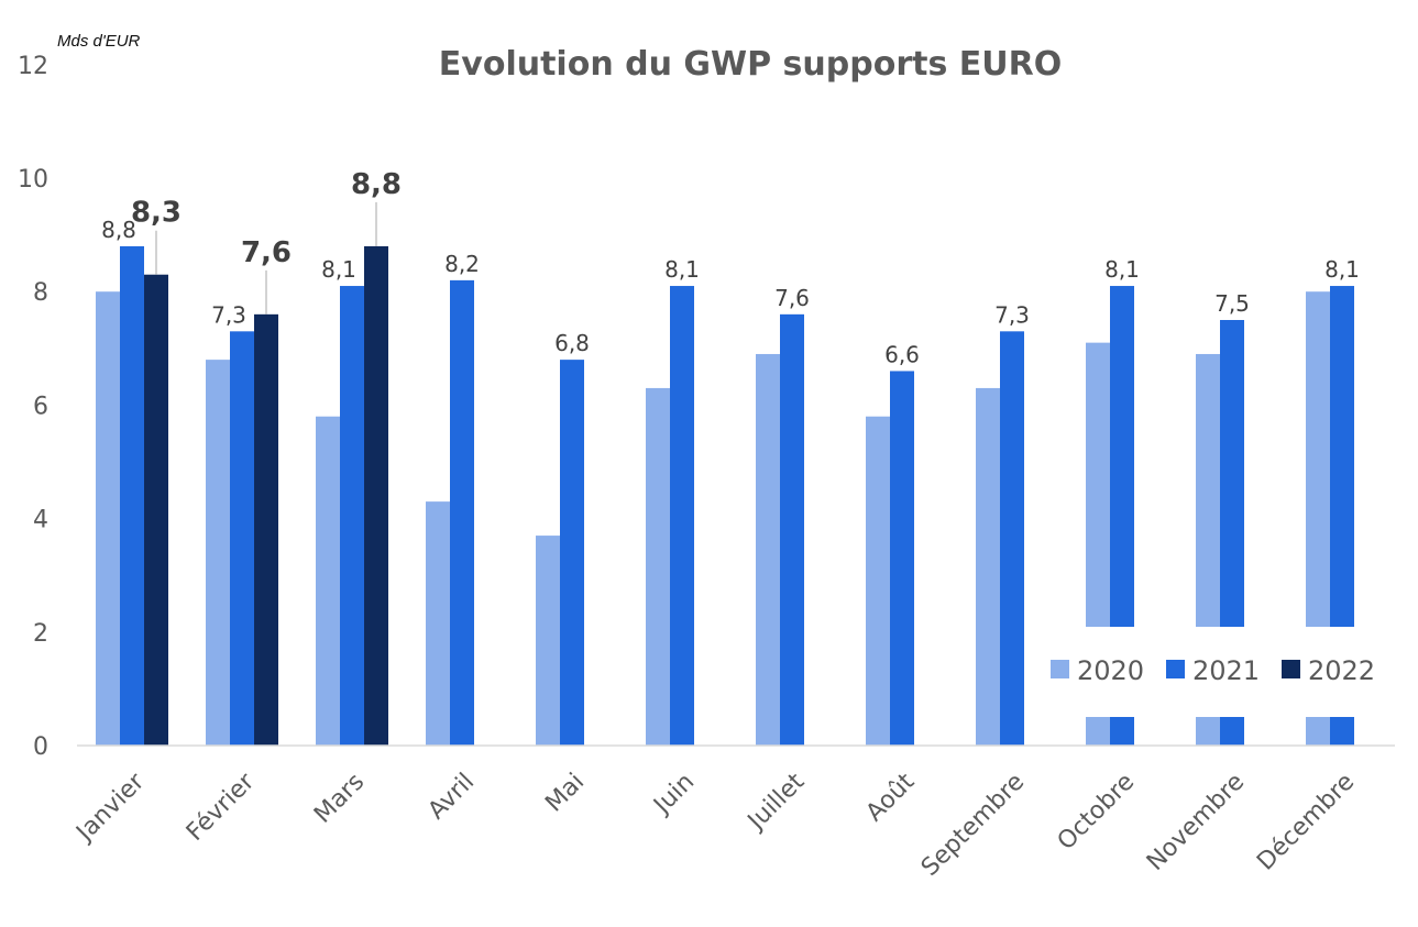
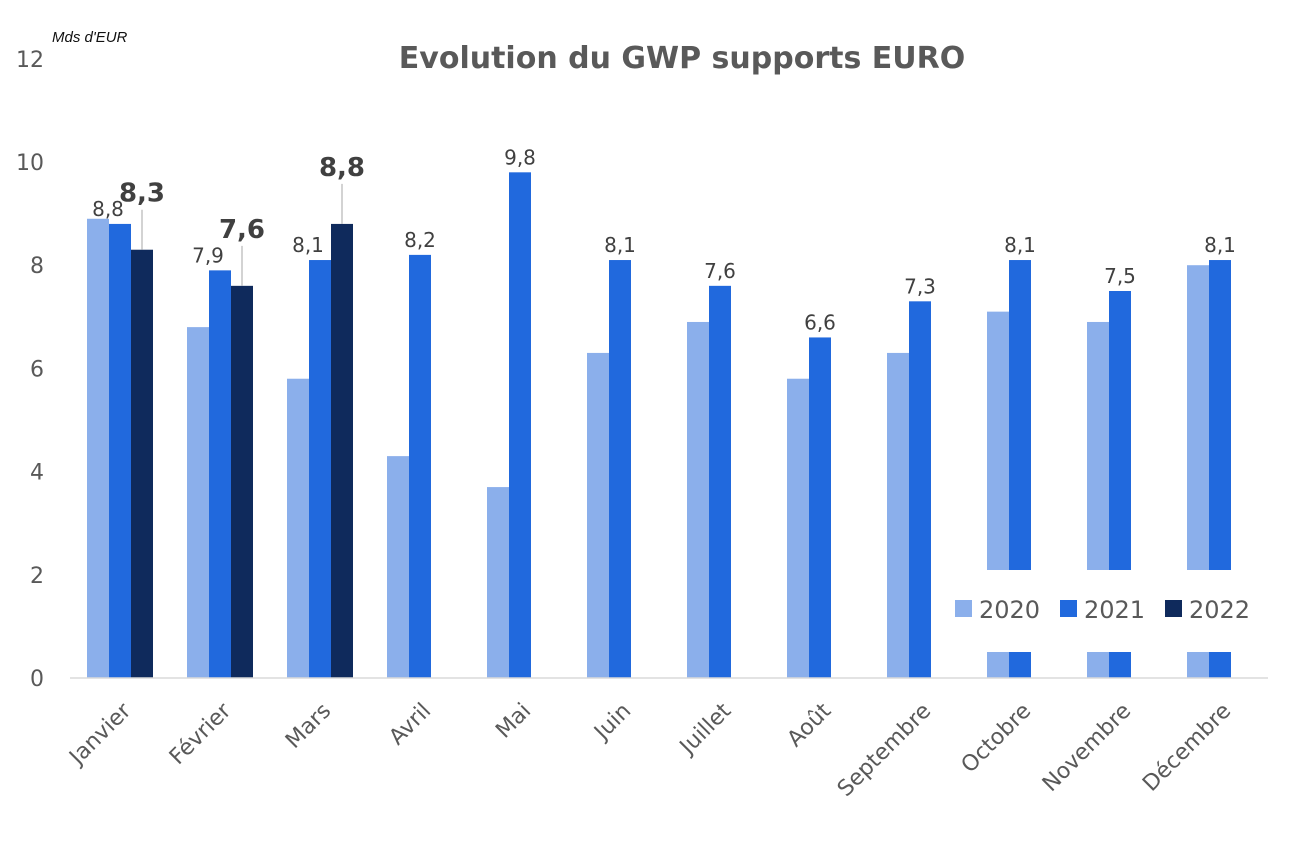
2020/Janvier: 8.0 -> 8.9
2021/Février: 7,3 -> 7,9
2021/Mai: 6,8 -> 9,8
